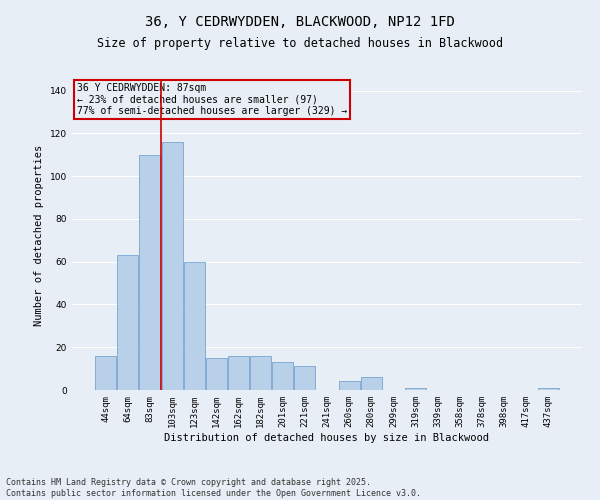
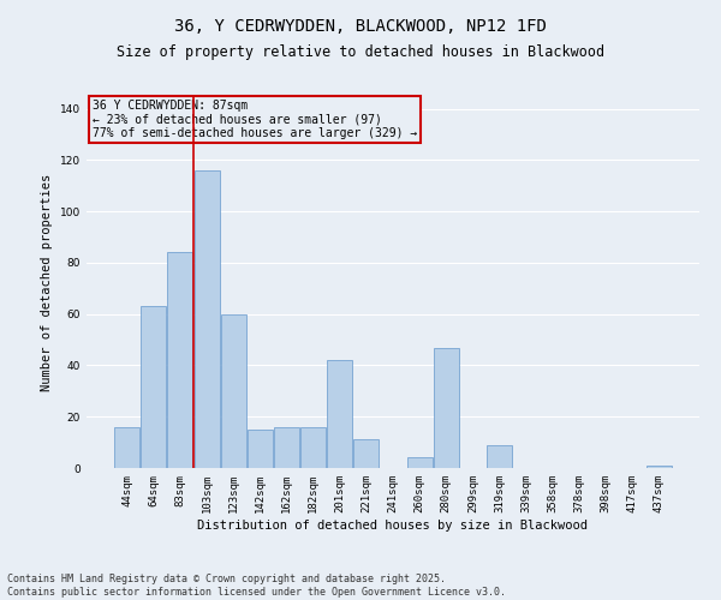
83sqm: 110 -> 84
201sqm: 13 -> 42
280sqm: 6 -> 47
319sqm: 1 -> 9
